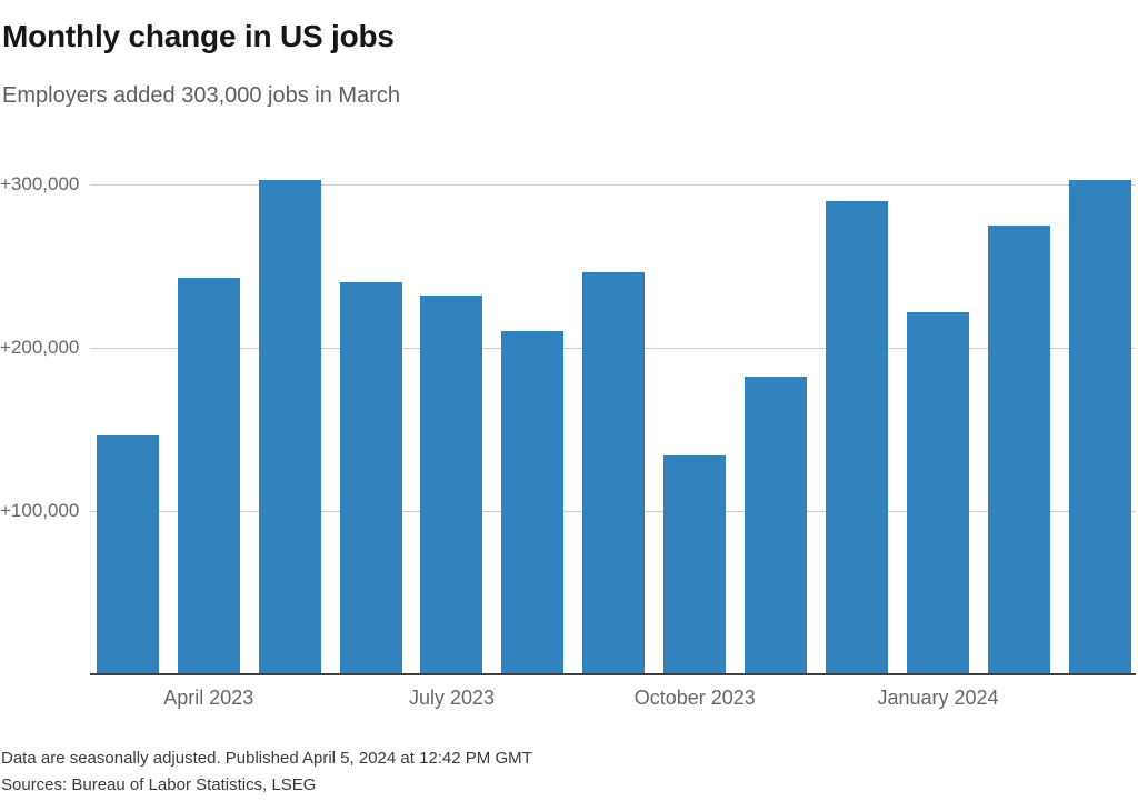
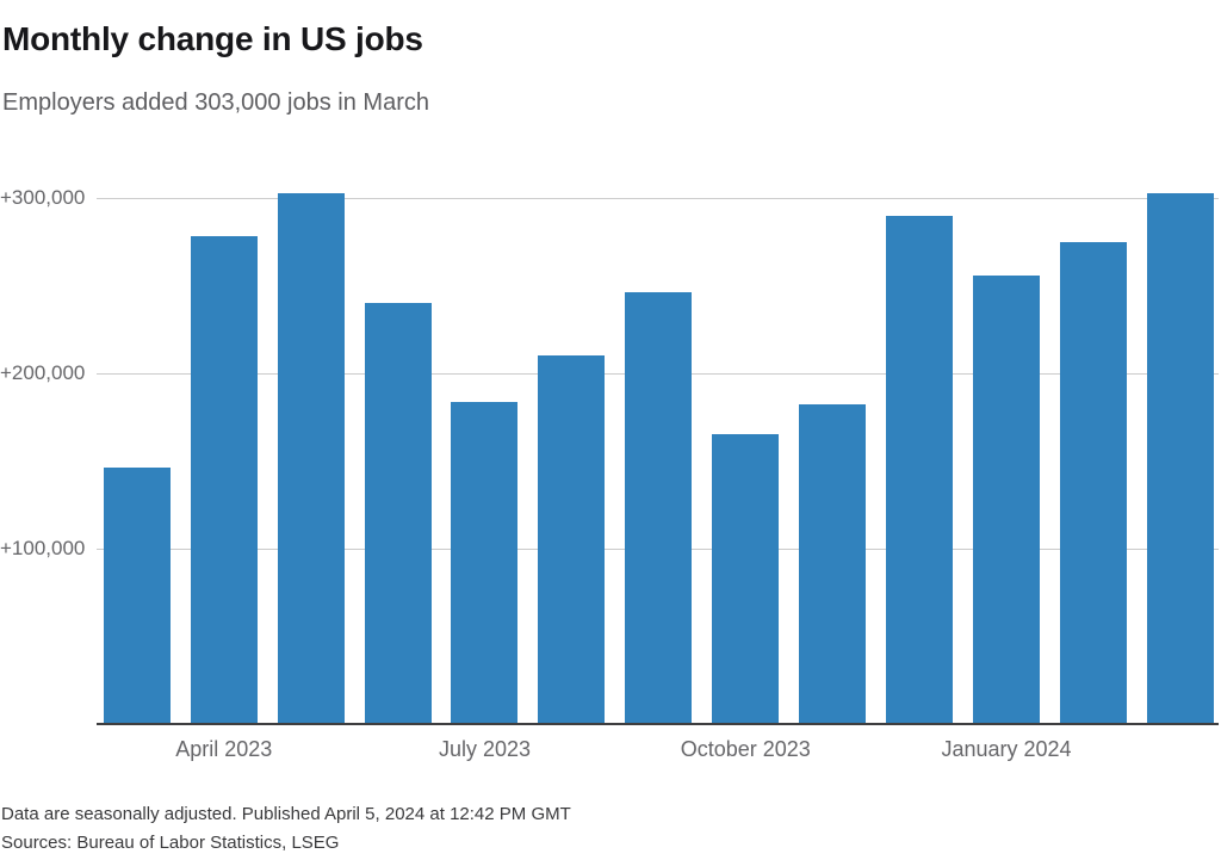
April 2023: 243000 -> 278000
July 2023: 232000 -> 184000
October 2023: 134000 -> 165000
January 2024: 222000 -> 256000
